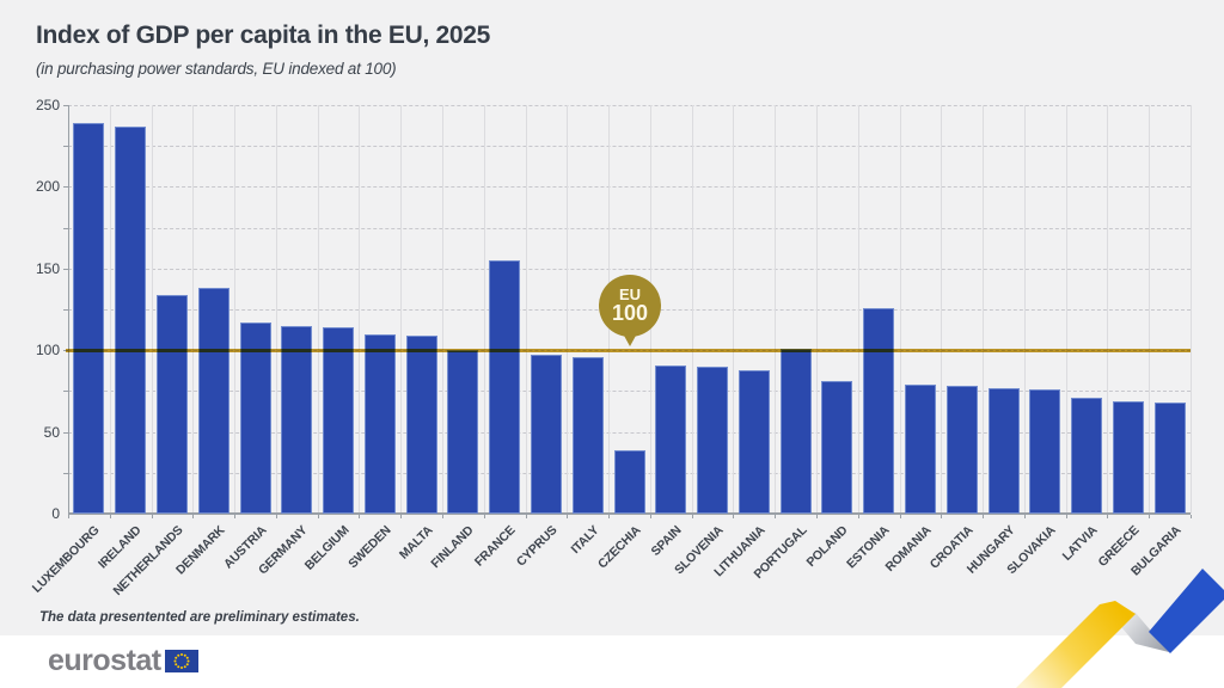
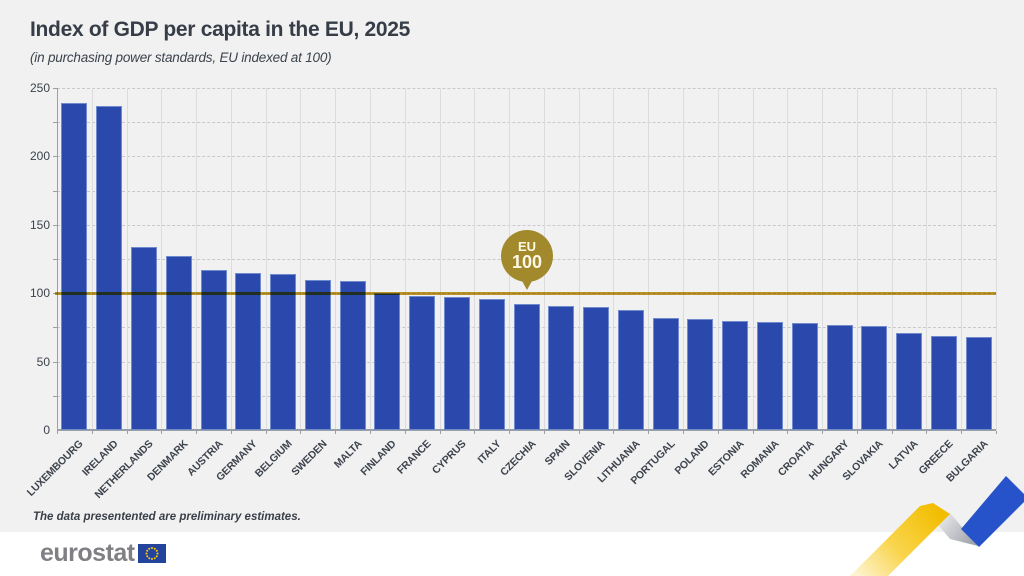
DENMARK: 138 -> 127
FRANCE: 155 -> 98
CZECHIA: 39 -> 92
PORTUGAL: 101 -> 82
ESTONIA: 126 -> 80
